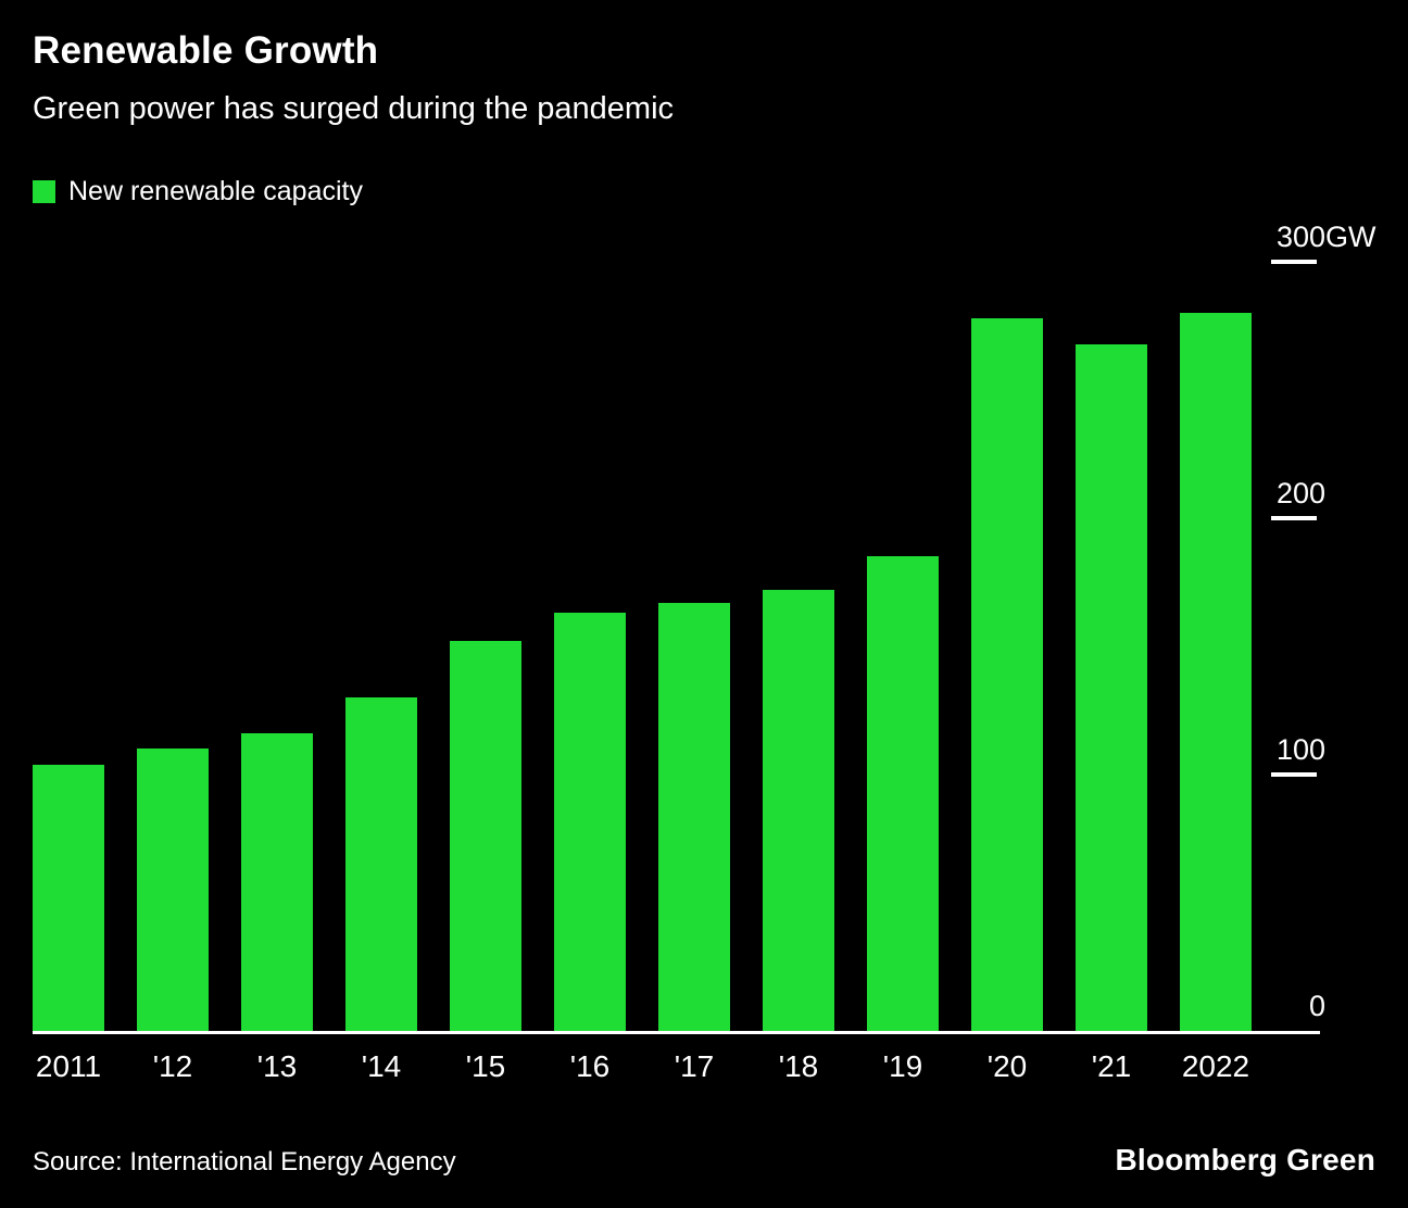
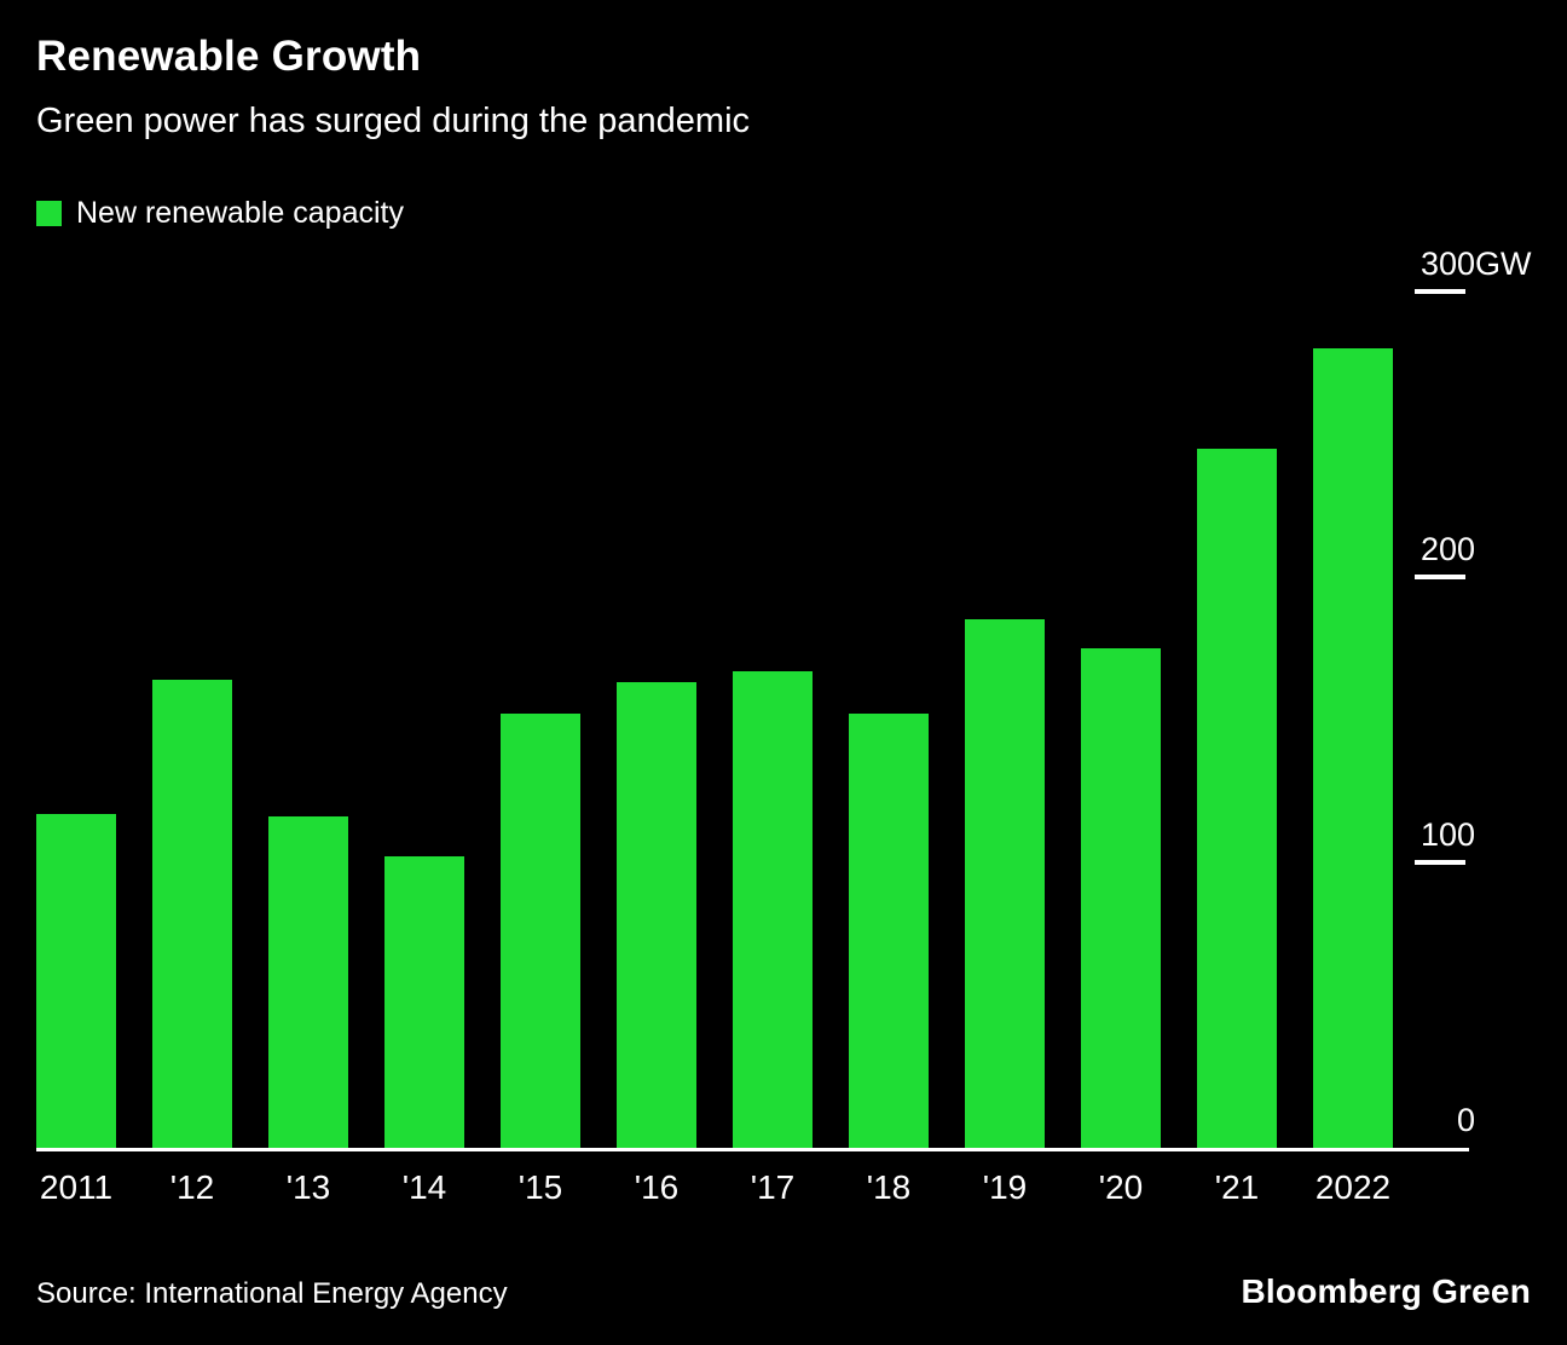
2011: 104 -> 117
'12: 110 -> 164
'14: 130 -> 102
'18: 172 -> 152
'20: 278 -> 175
'21: 268 -> 245
